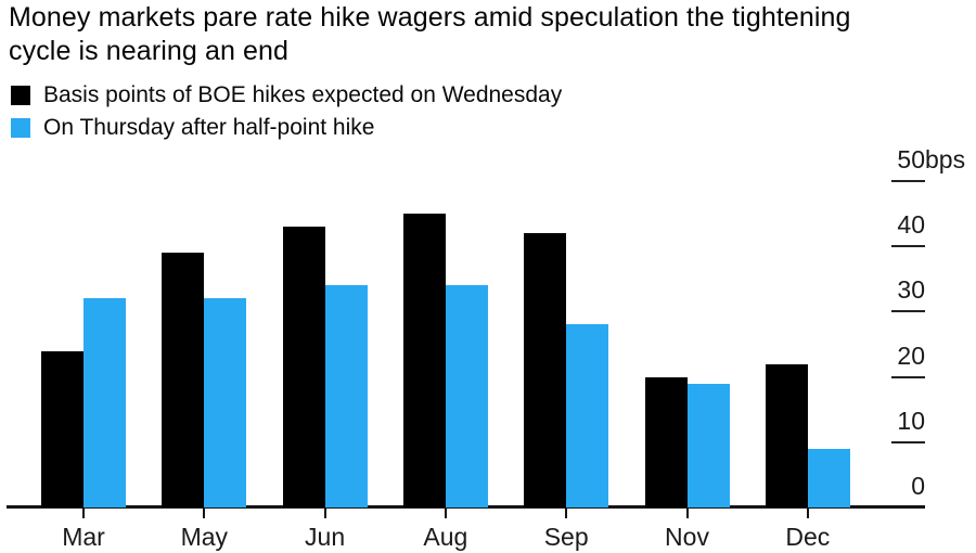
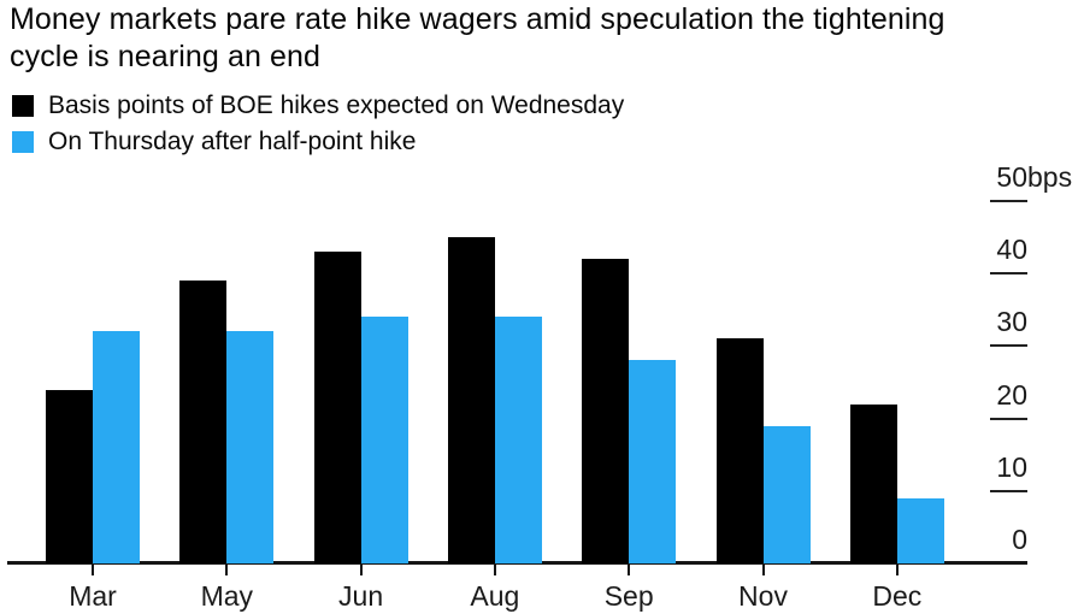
Basis points of BOE hikes expected on Wednesday/Nov: 20 -> 31
